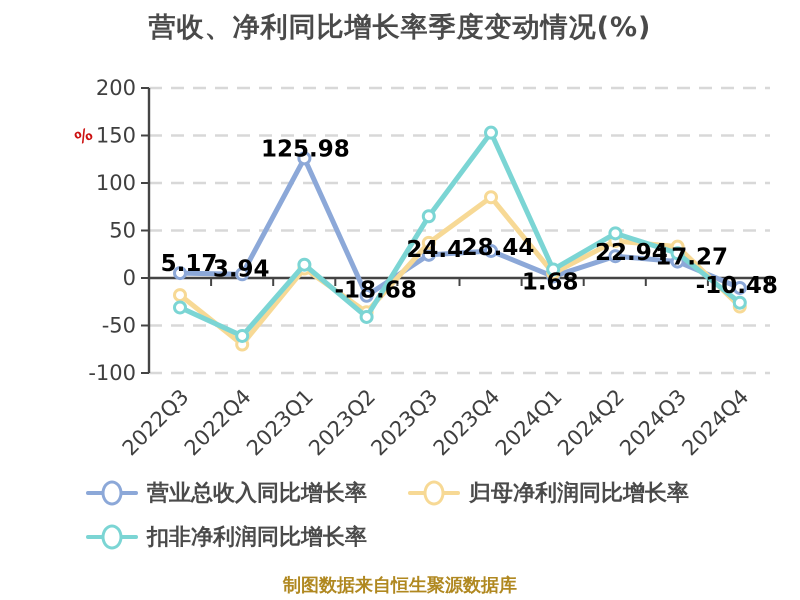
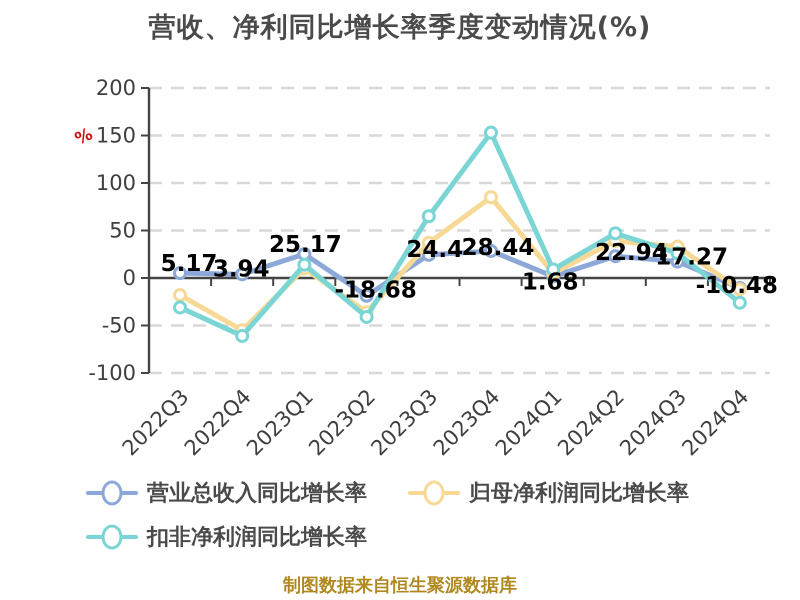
归母净利润同比增长率/2022Q4: -70 -> -60
营业总收入同比增长率/2023Q1: 125.98 -> 25.17
归母净利润同比增长率/2024Q4: -30 -> -10
